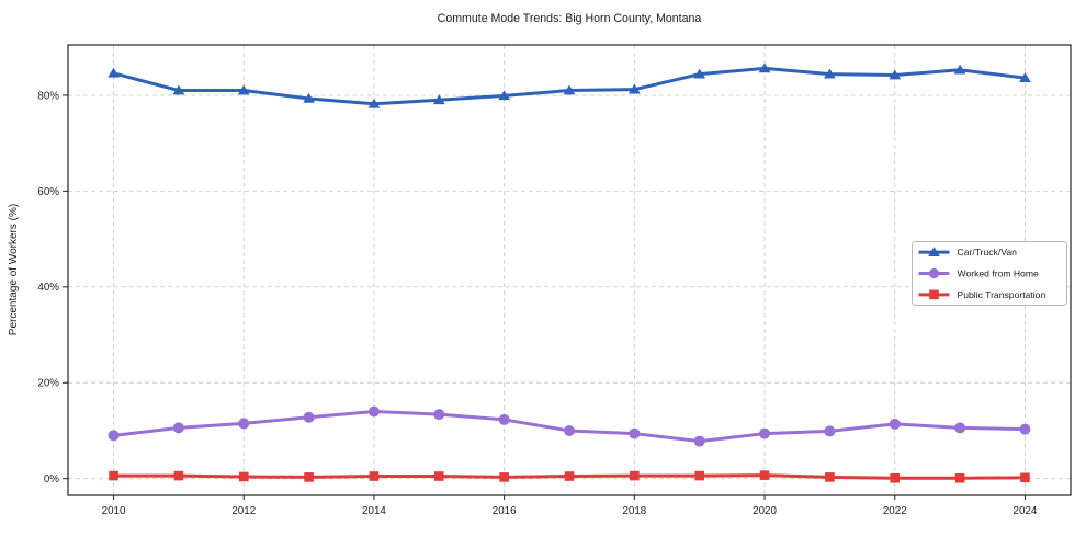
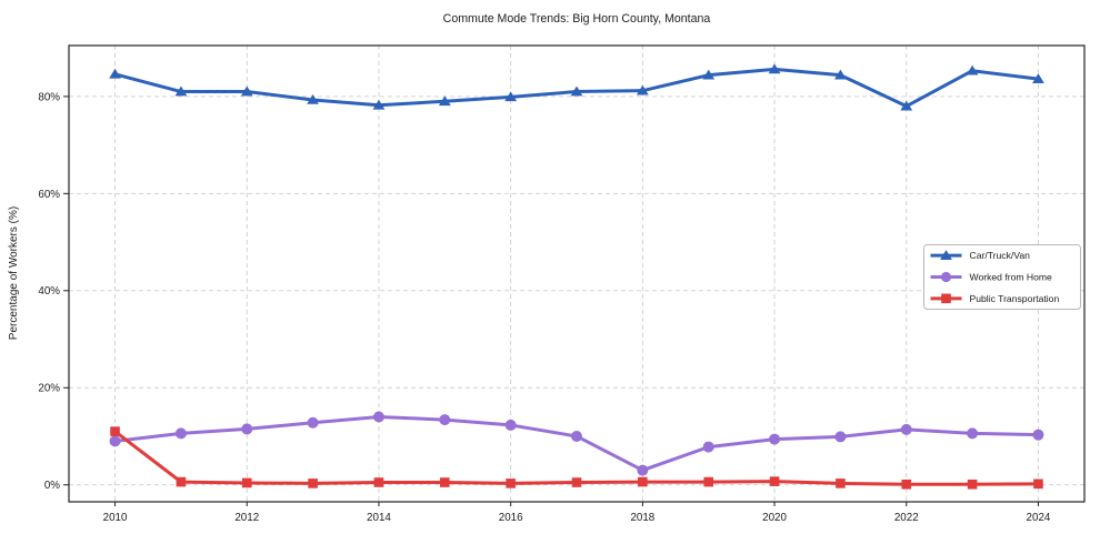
Public Transportation/2010: 1% -> 11%
Worked from Home/2018: 9% -> 3%
Car/Truck/Van/2022: 84% -> 78%
